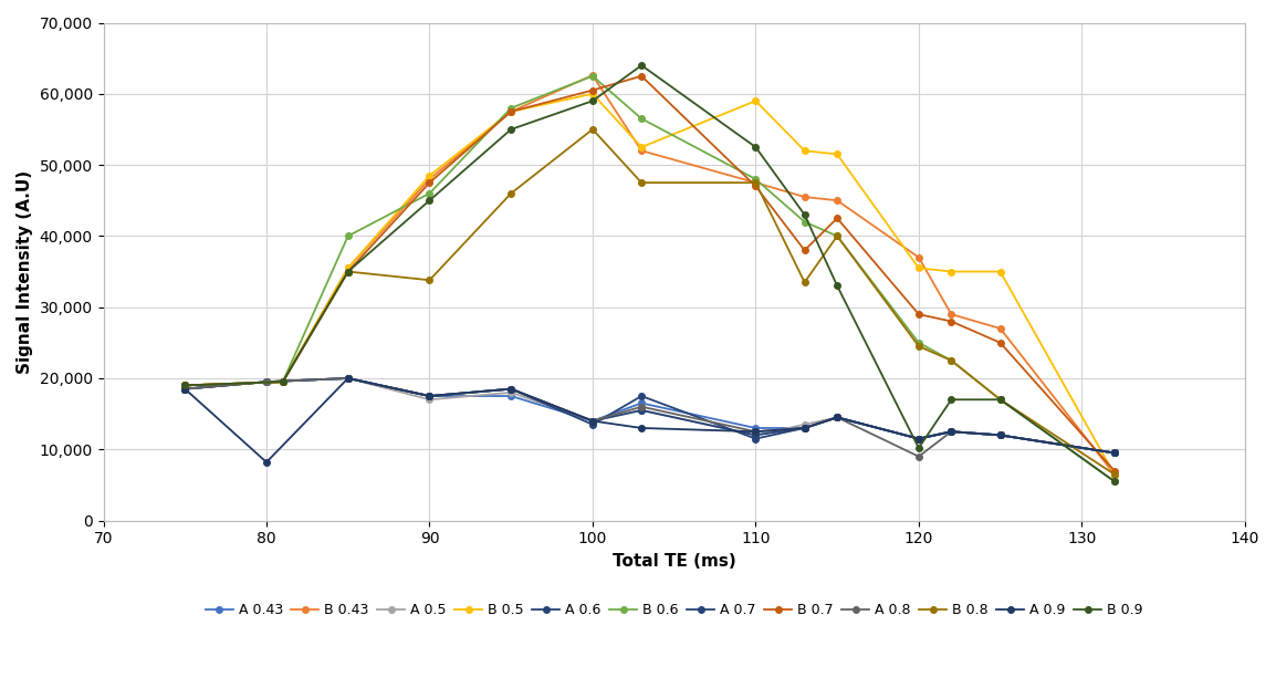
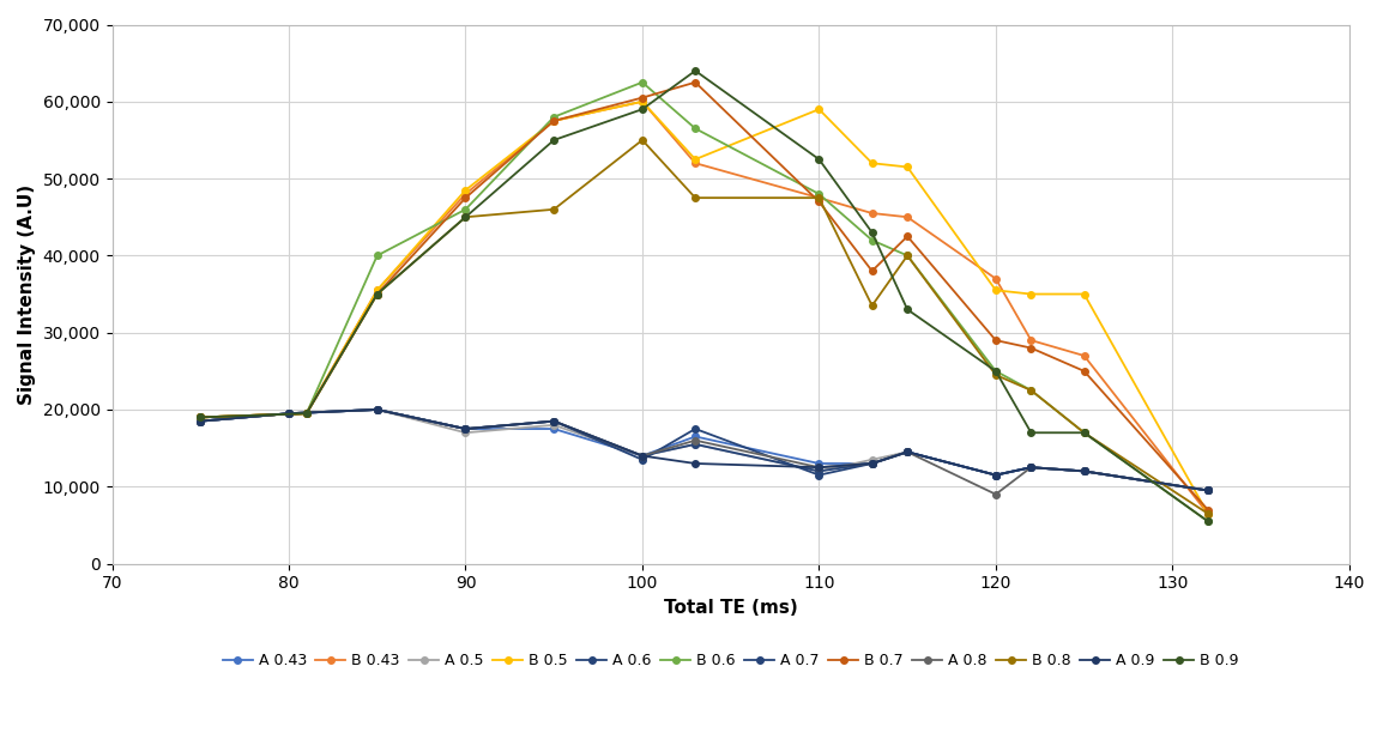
A 0.9/80: 8,200 -> 19,500
B 0.8/90: 33,800 -> 45,000
B 0.43/100: 62,600 -> 60,000
B 0.9/120: 10,200 -> 25,000
